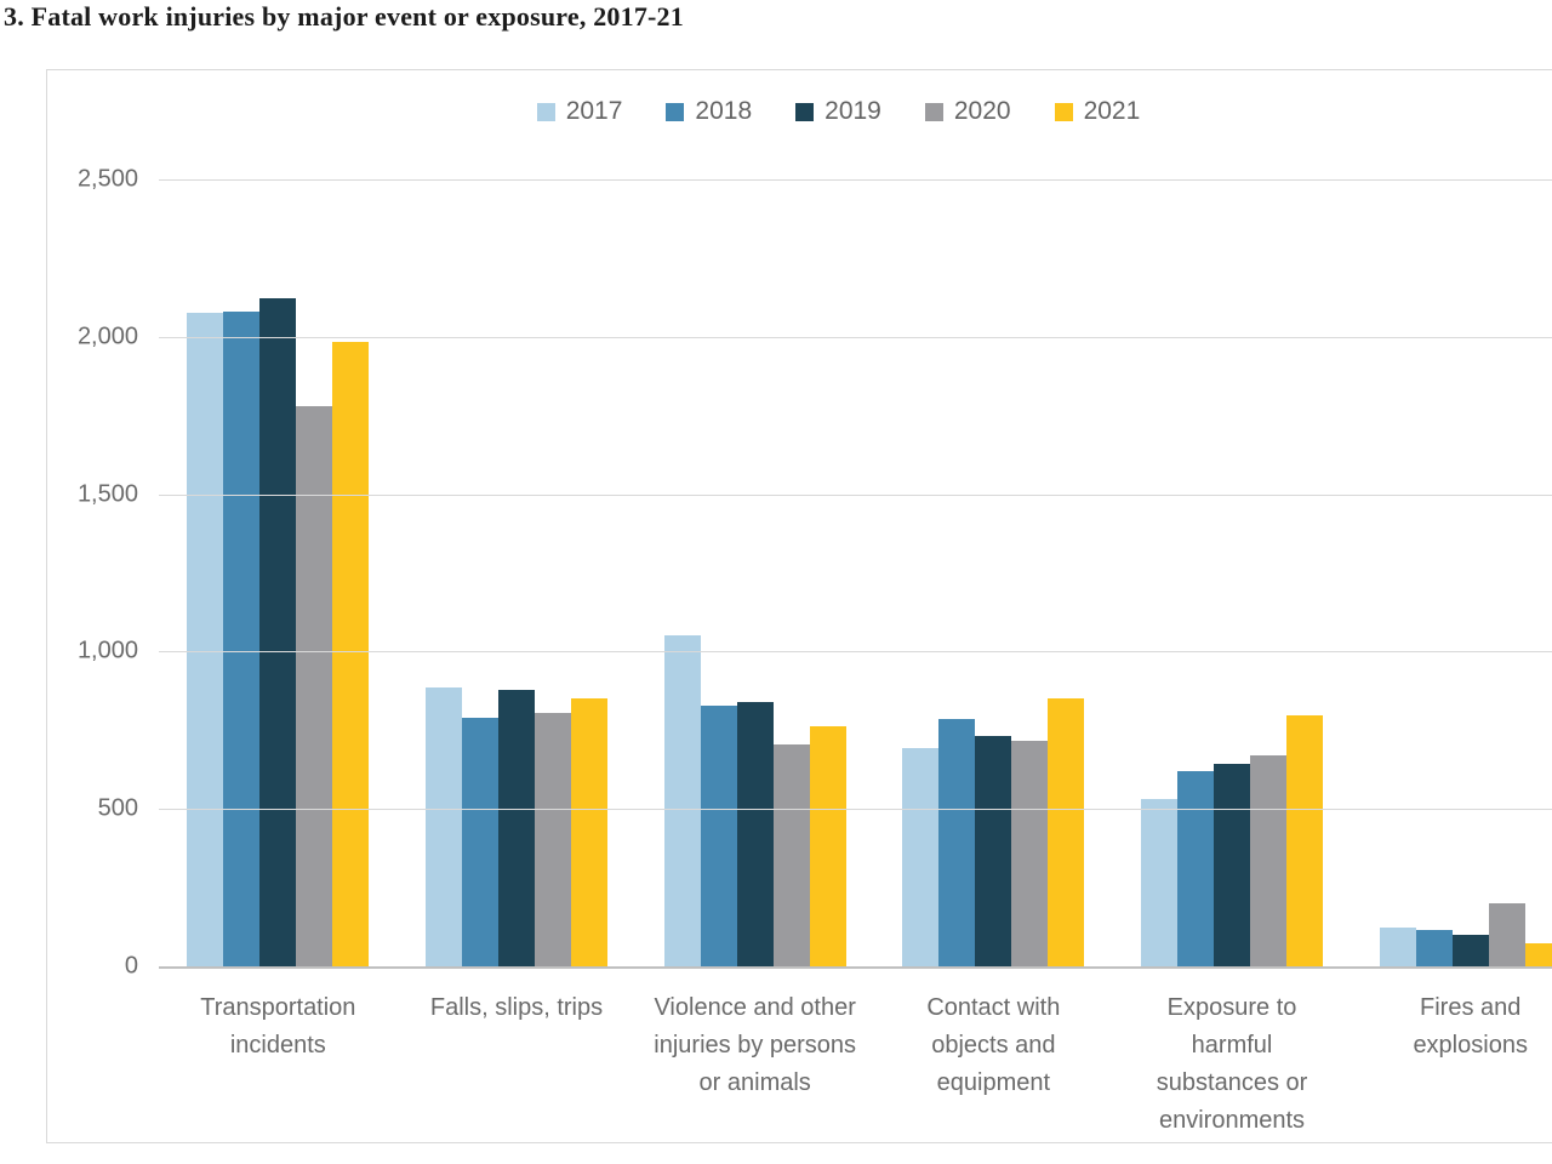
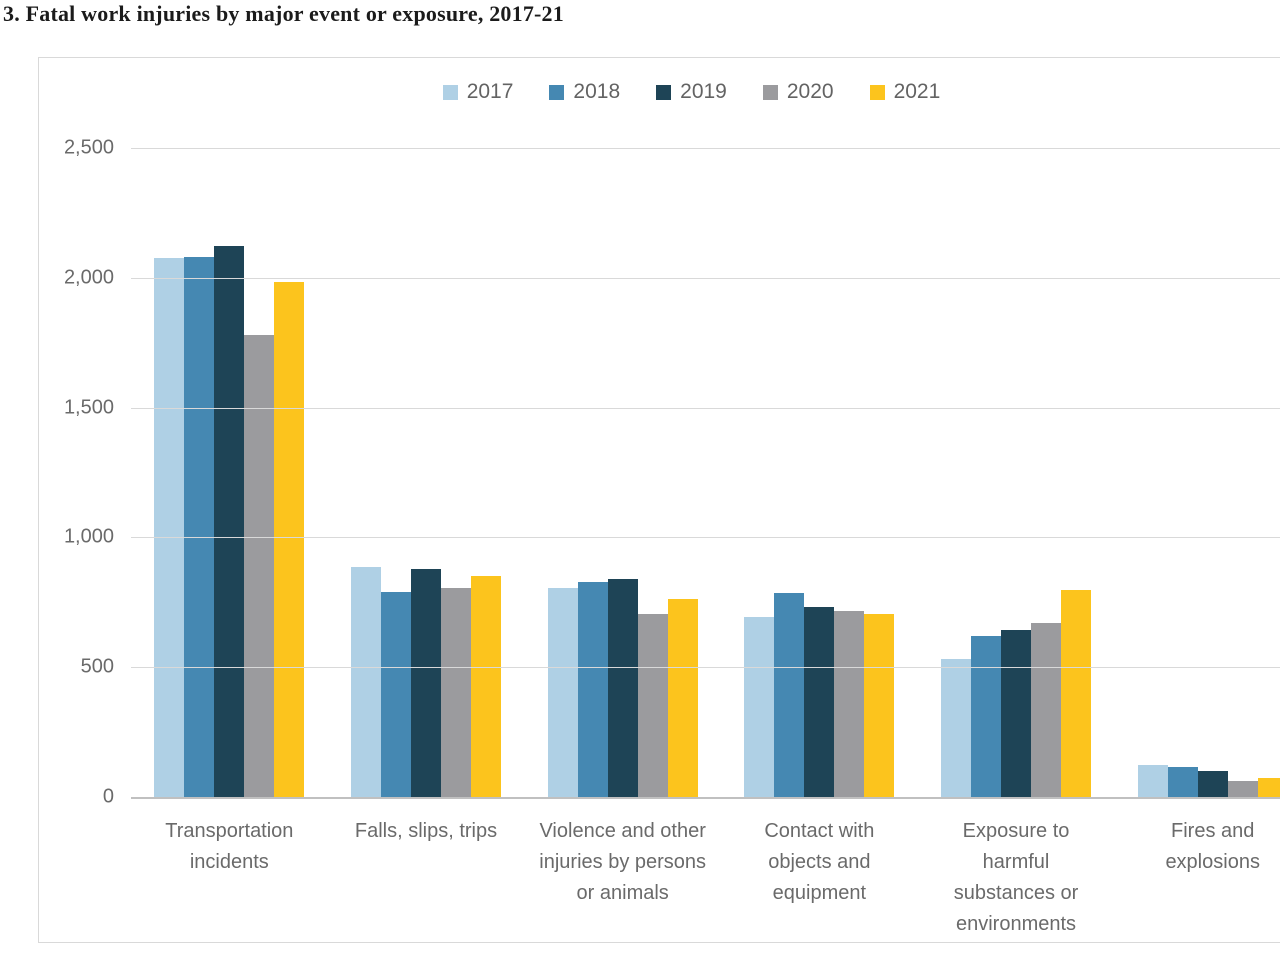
2017/Violence and other injuries by persons or animals: 1050 -> 810
2021/Contact with objects and equipment: 850 -> 700
2020/Fires and explosions: 200 -> 60
